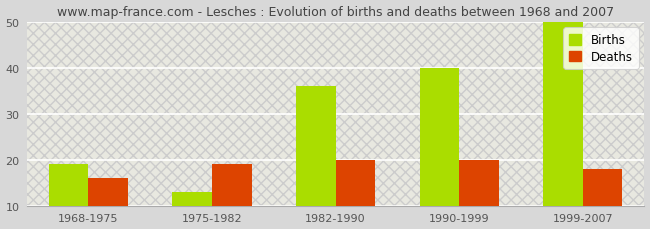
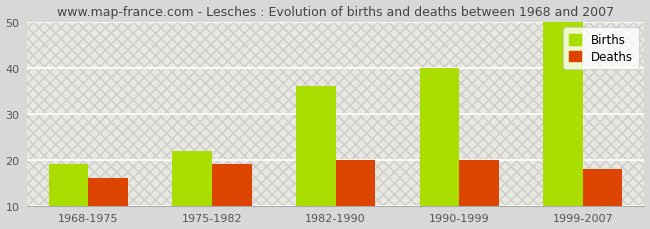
Births/1975-1982: 13 -> 22
